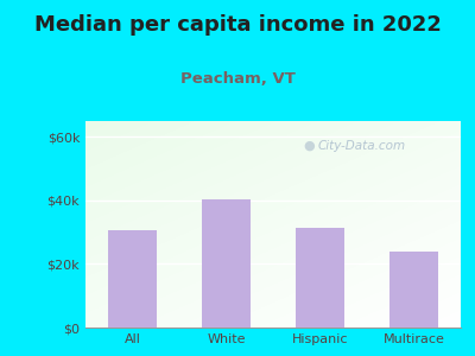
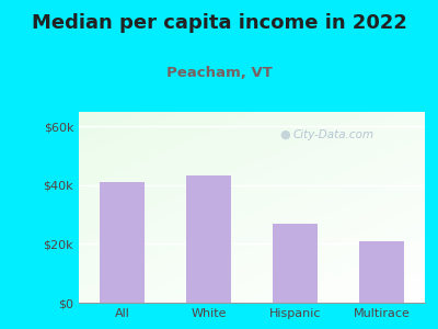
All: $30.5k -> $41.0k
White: $40.5k -> $43.5k
Hispanic: $31.5k -> $27.0k
Multirace: $24.0k -> $21.0k
